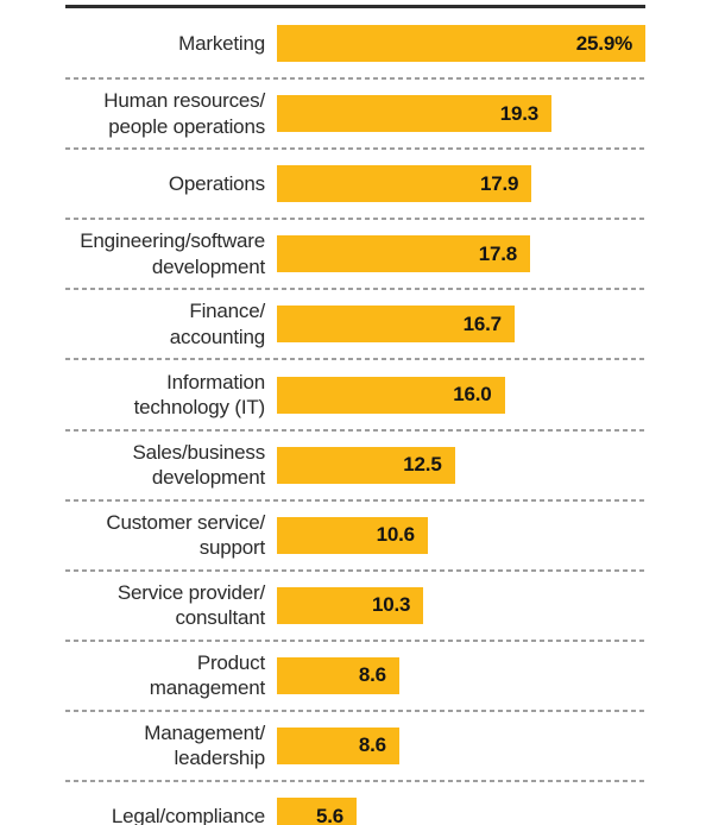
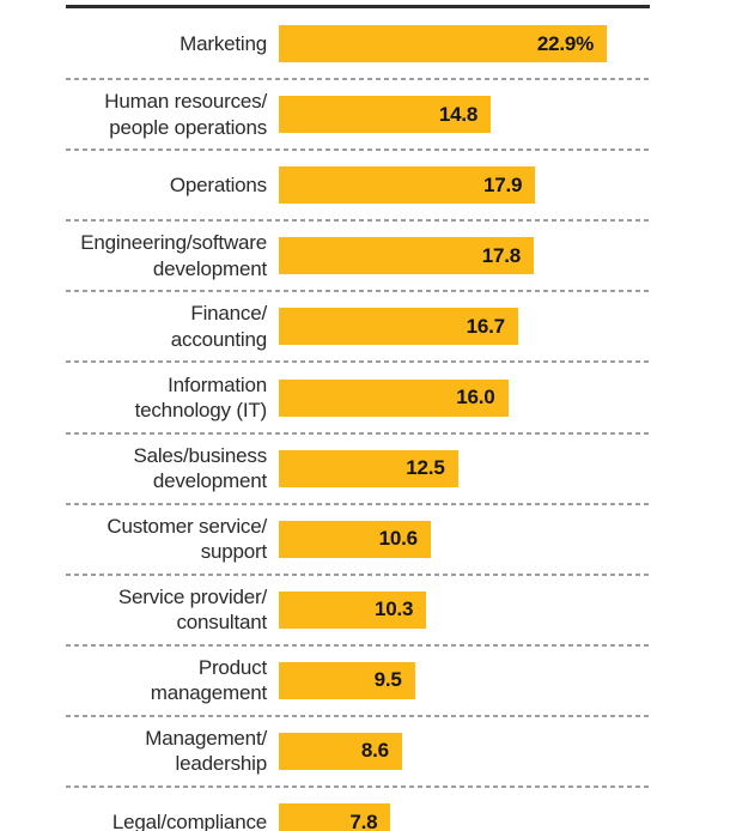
Marketing: 25.9% -> 22.9%
Human resources/people operations: 19.3 -> 14.8
Product management: 8.6 -> 9.5
Legal/compliance: 5.6 -> 7.8
